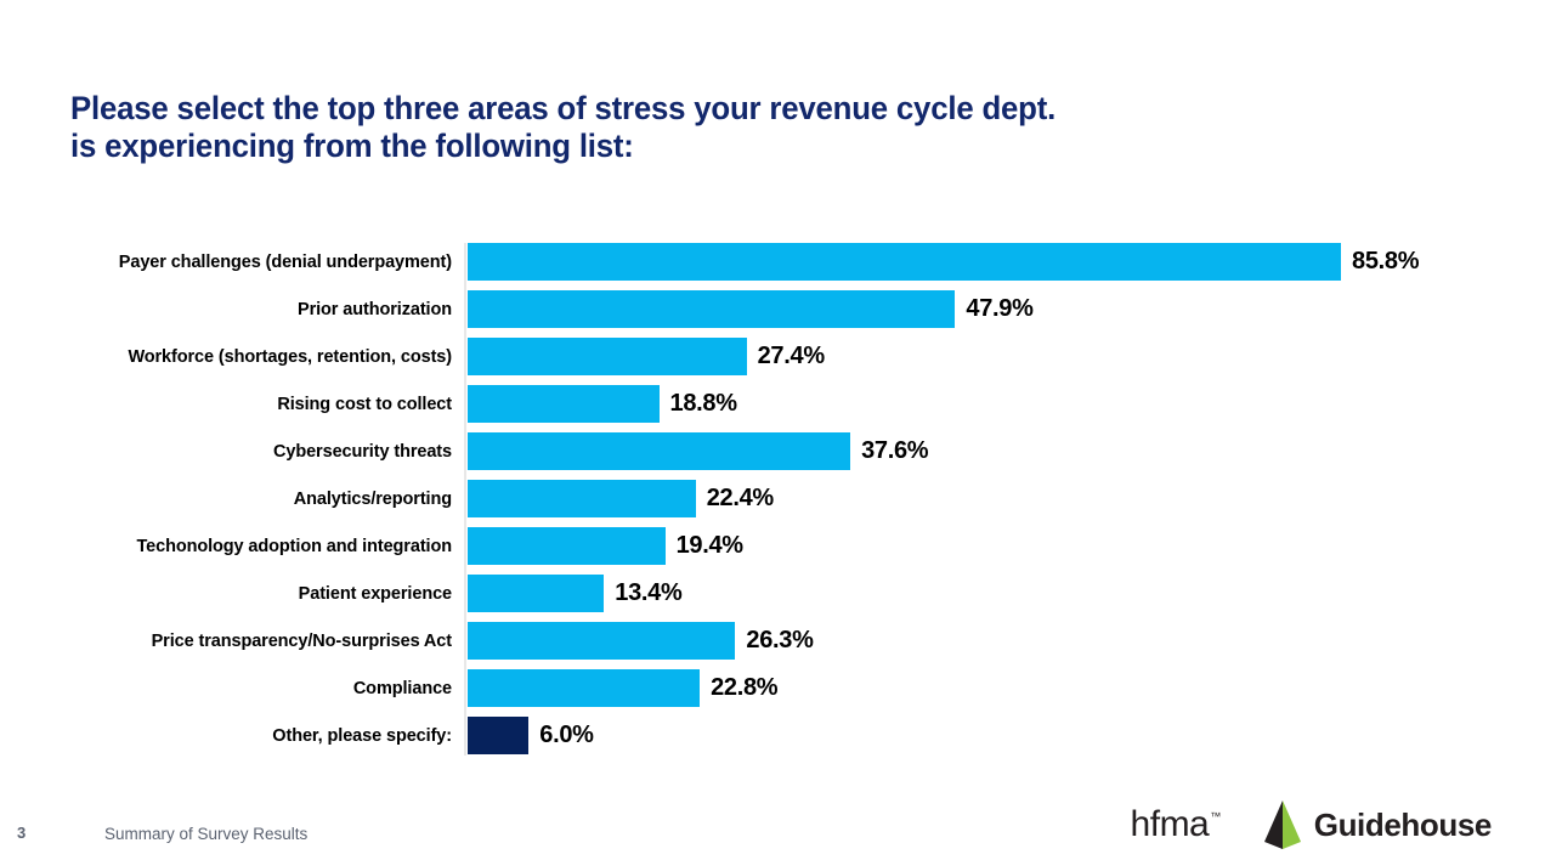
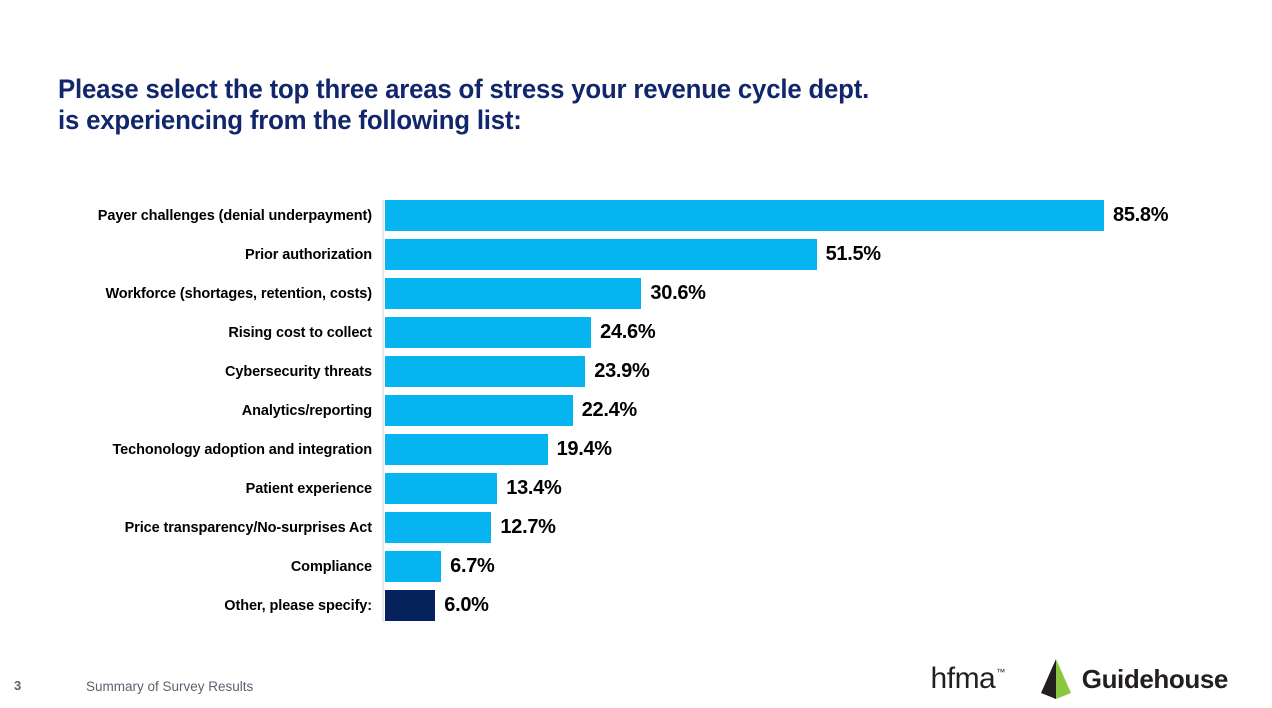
Prior authorization: 47.9% -> 51.5%
Workforce (shortages, retention, costs): 27.4% -> 30.6%
Rising cost to collect: 18.8% -> 24.6%
Cybersecurity threats: 37.6% -> 23.9%
Price transparency/No-surprises Act: 26.3% -> 12.7%
Compliance: 22.8% -> 6.7%
